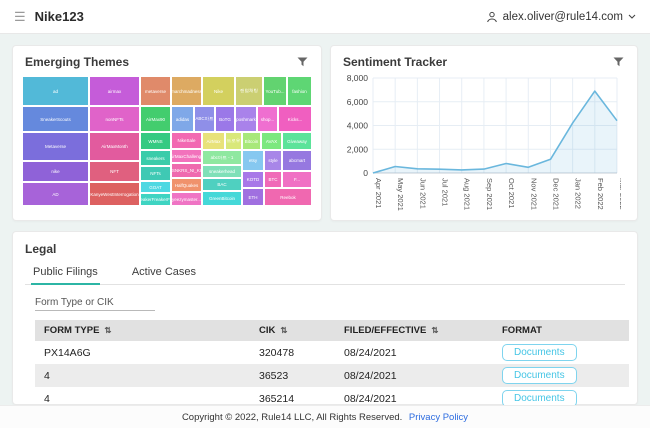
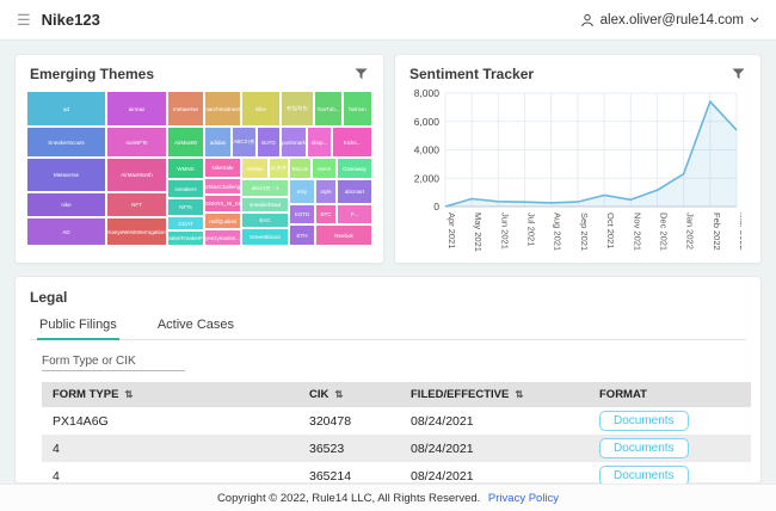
Jan 2022: 4200 -> 2300
Feb 2022: 6900 -> 7400
Mar 2022: 4400 -> 5400
